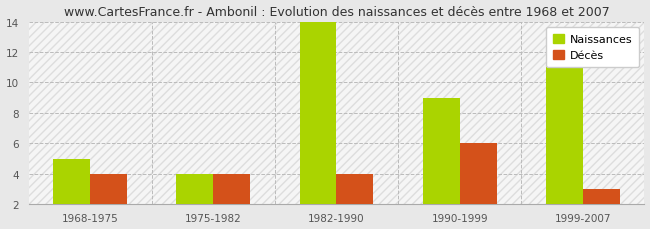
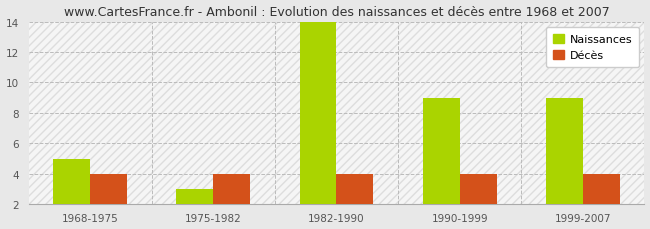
Naissances/1975-1982: 4 -> 3
Décès/1990-1999: 6 -> 4
Naissances/1999-2007: 11 -> 9
Décès/1999-2007: 3 -> 4
